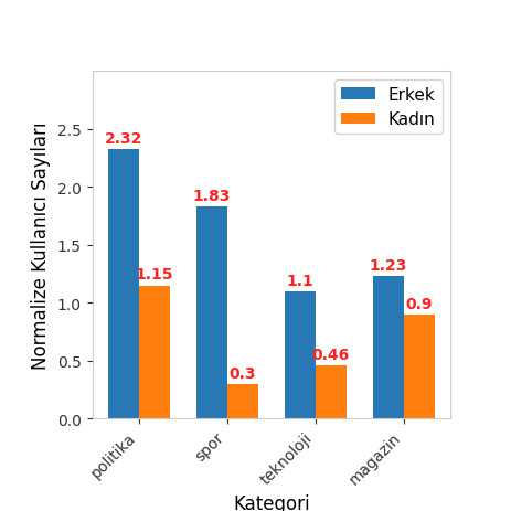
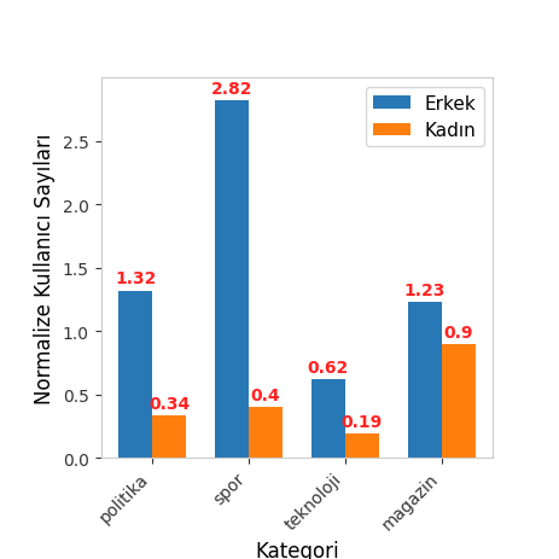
Erkek/politika: 2.32 -> 1.32
Kadın/politika: 1.15 -> 0.34
Erkek/spor: 1.83 -> 2.82
Kadın/spor: 0.3 -> 0.4
Erkek/teknoloji: 1.1 -> 0.62
Kadın/teknoloji: 0.46 -> 0.19
